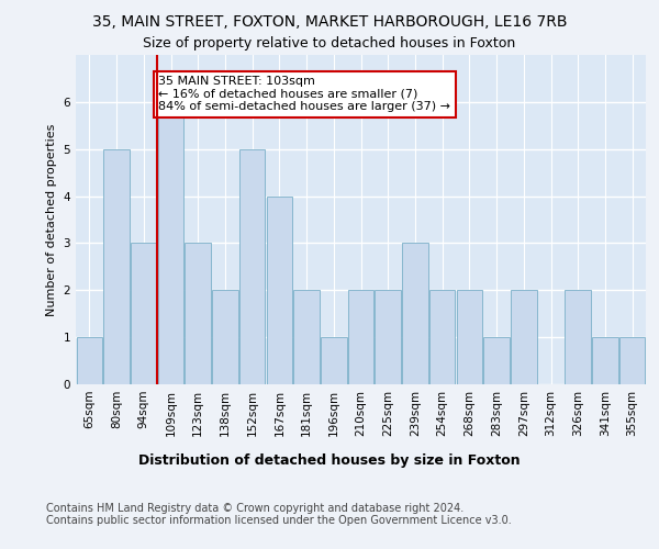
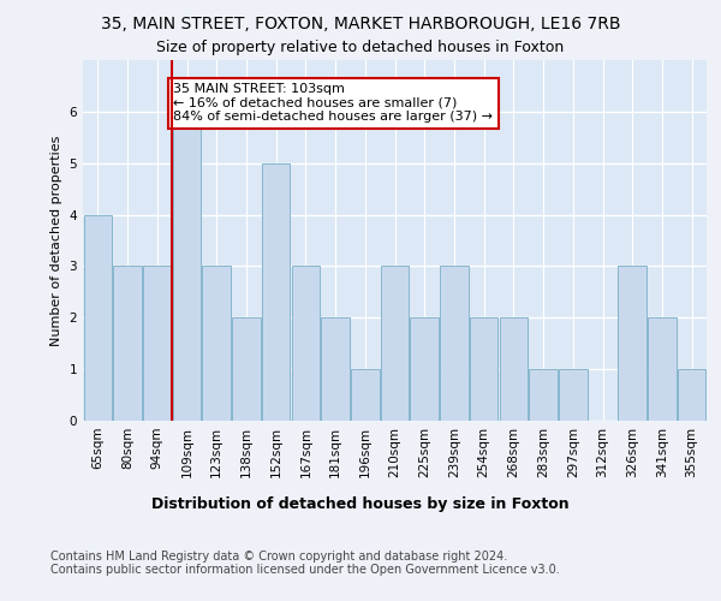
65sqm: 1 -> 4
80sqm: 5 -> 3
167sqm: 4 -> 3
210sqm: 2 -> 3
297sqm: 2 -> 1
326sqm: 2 -> 3
341sqm: 1 -> 2
